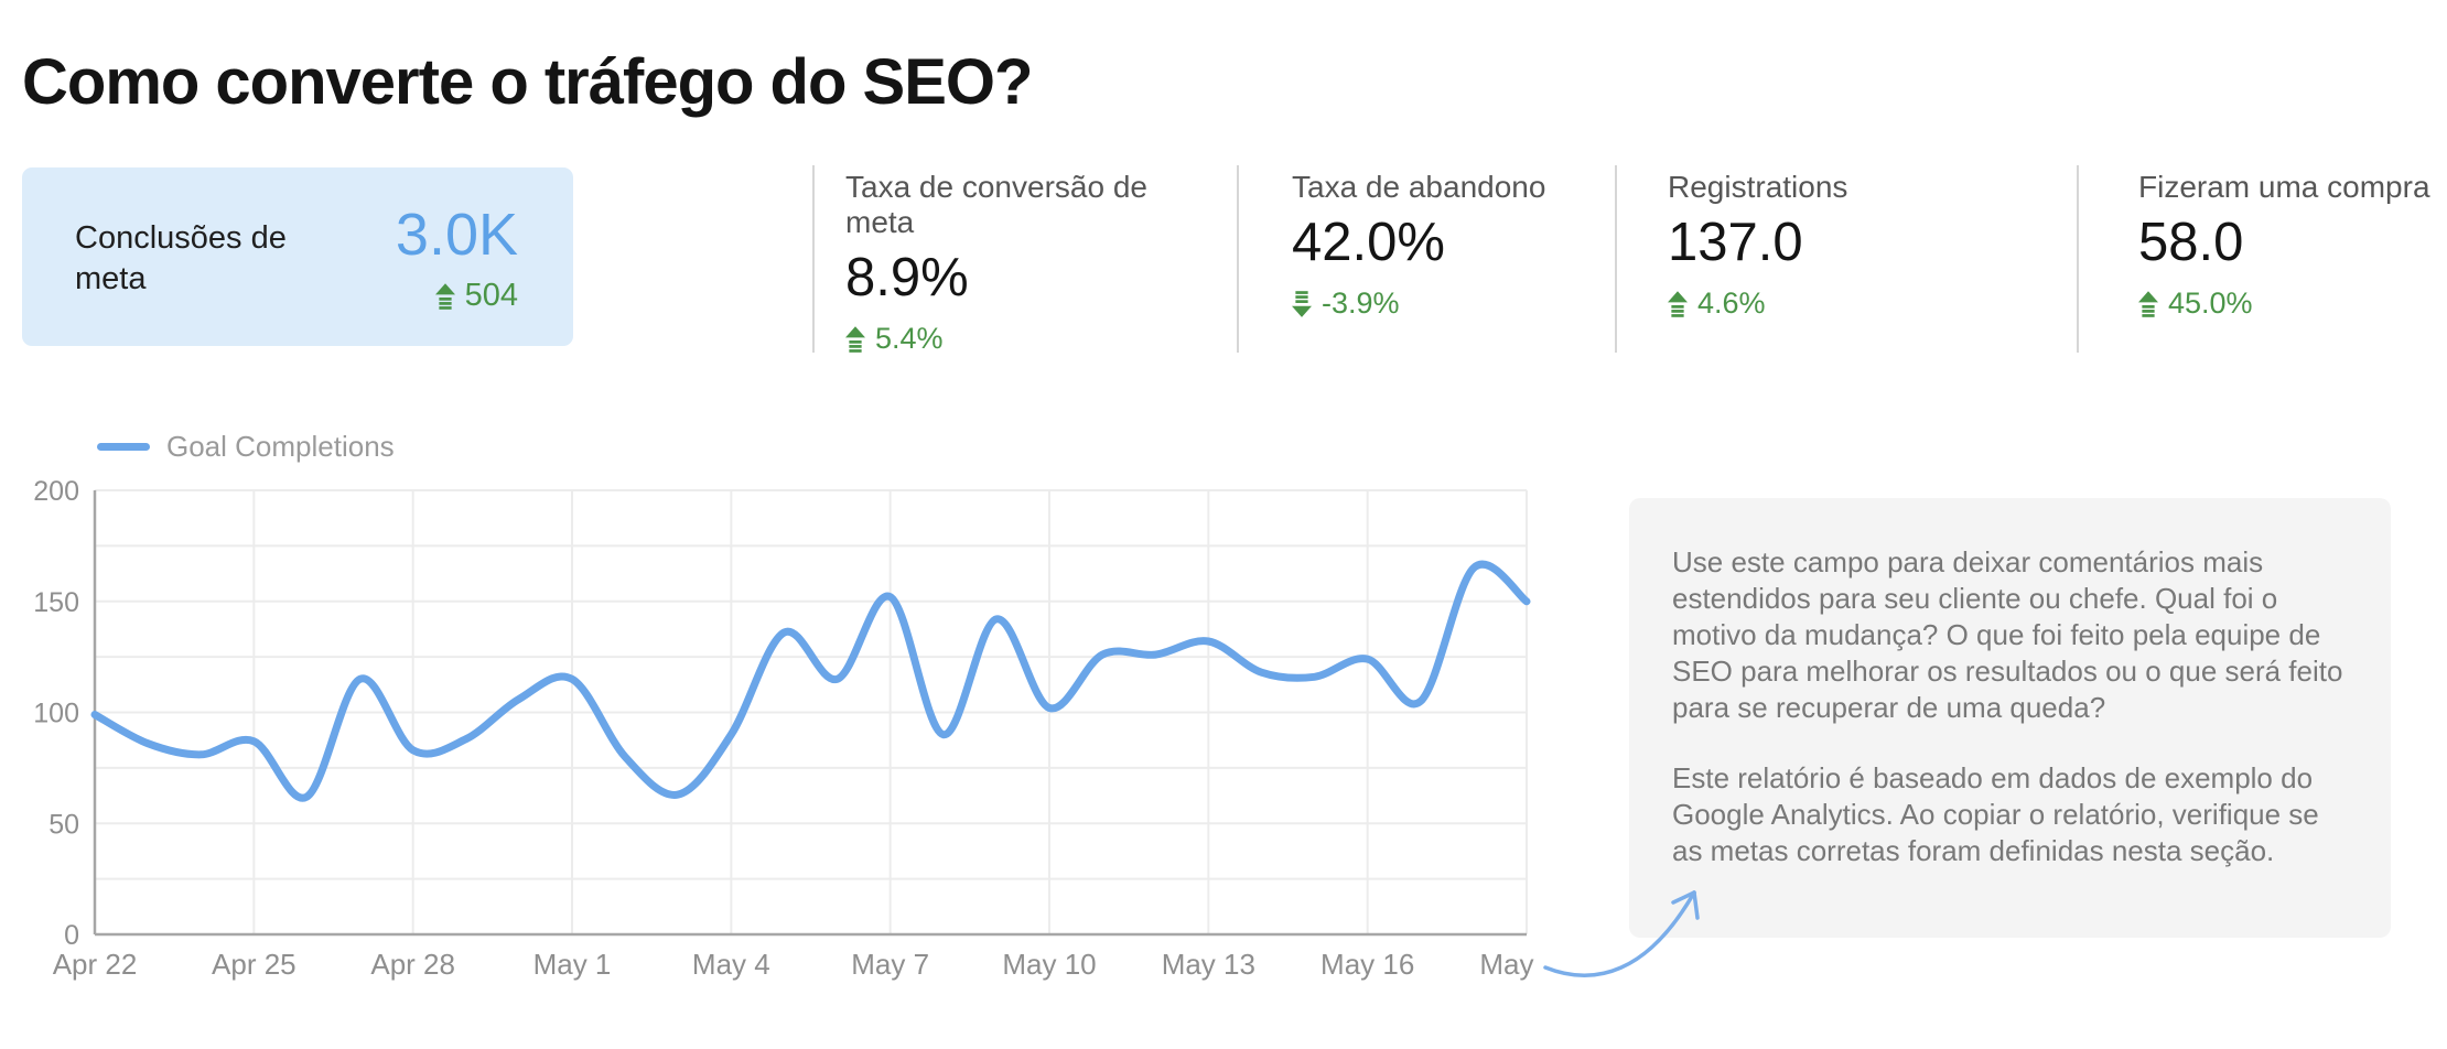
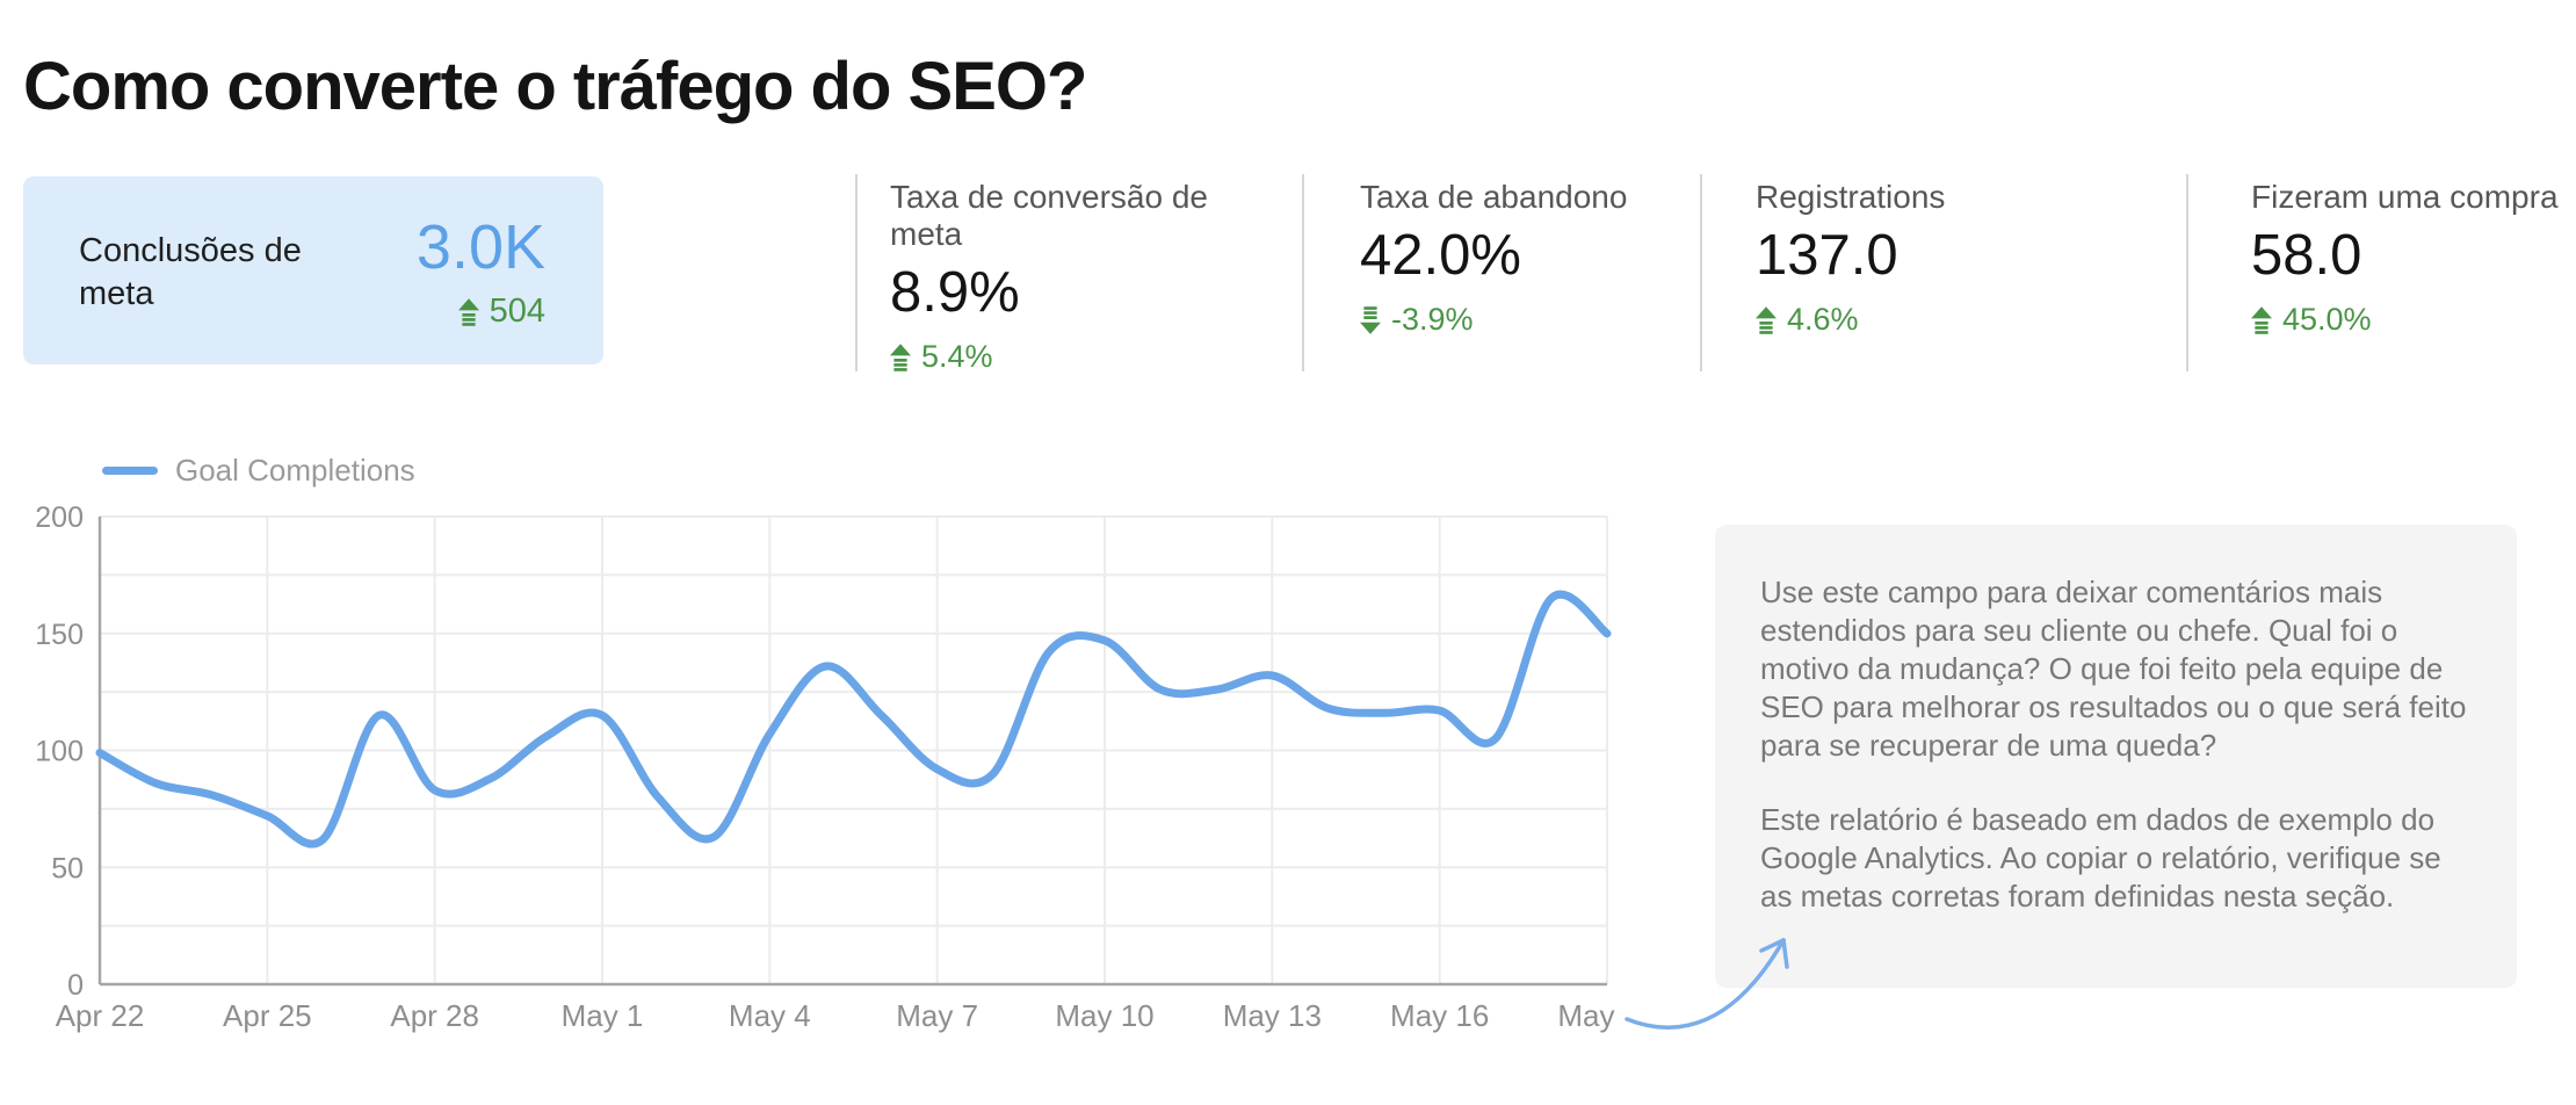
Apr 25: 87 -> 72
May 4: 90 -> 107
May 7: 152 -> 92
May 10: 102 -> 147
May 16: 124 -> 117
